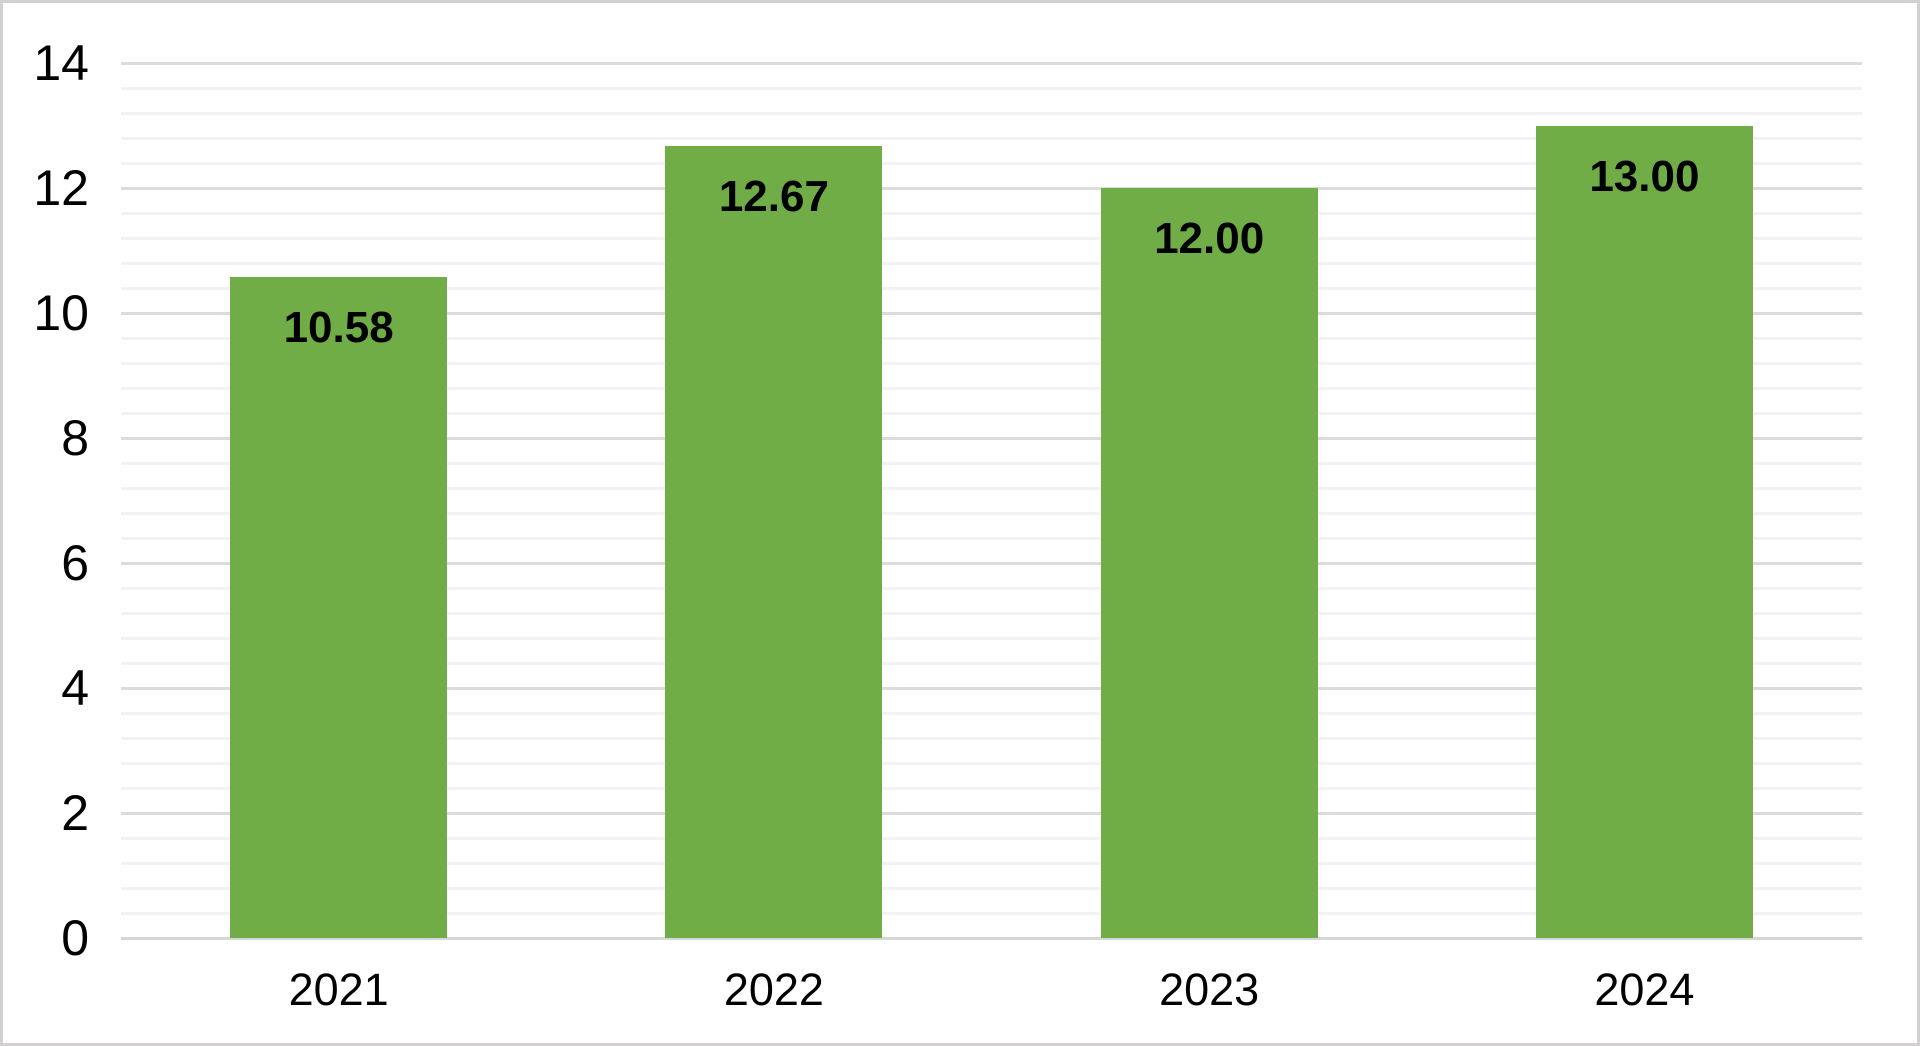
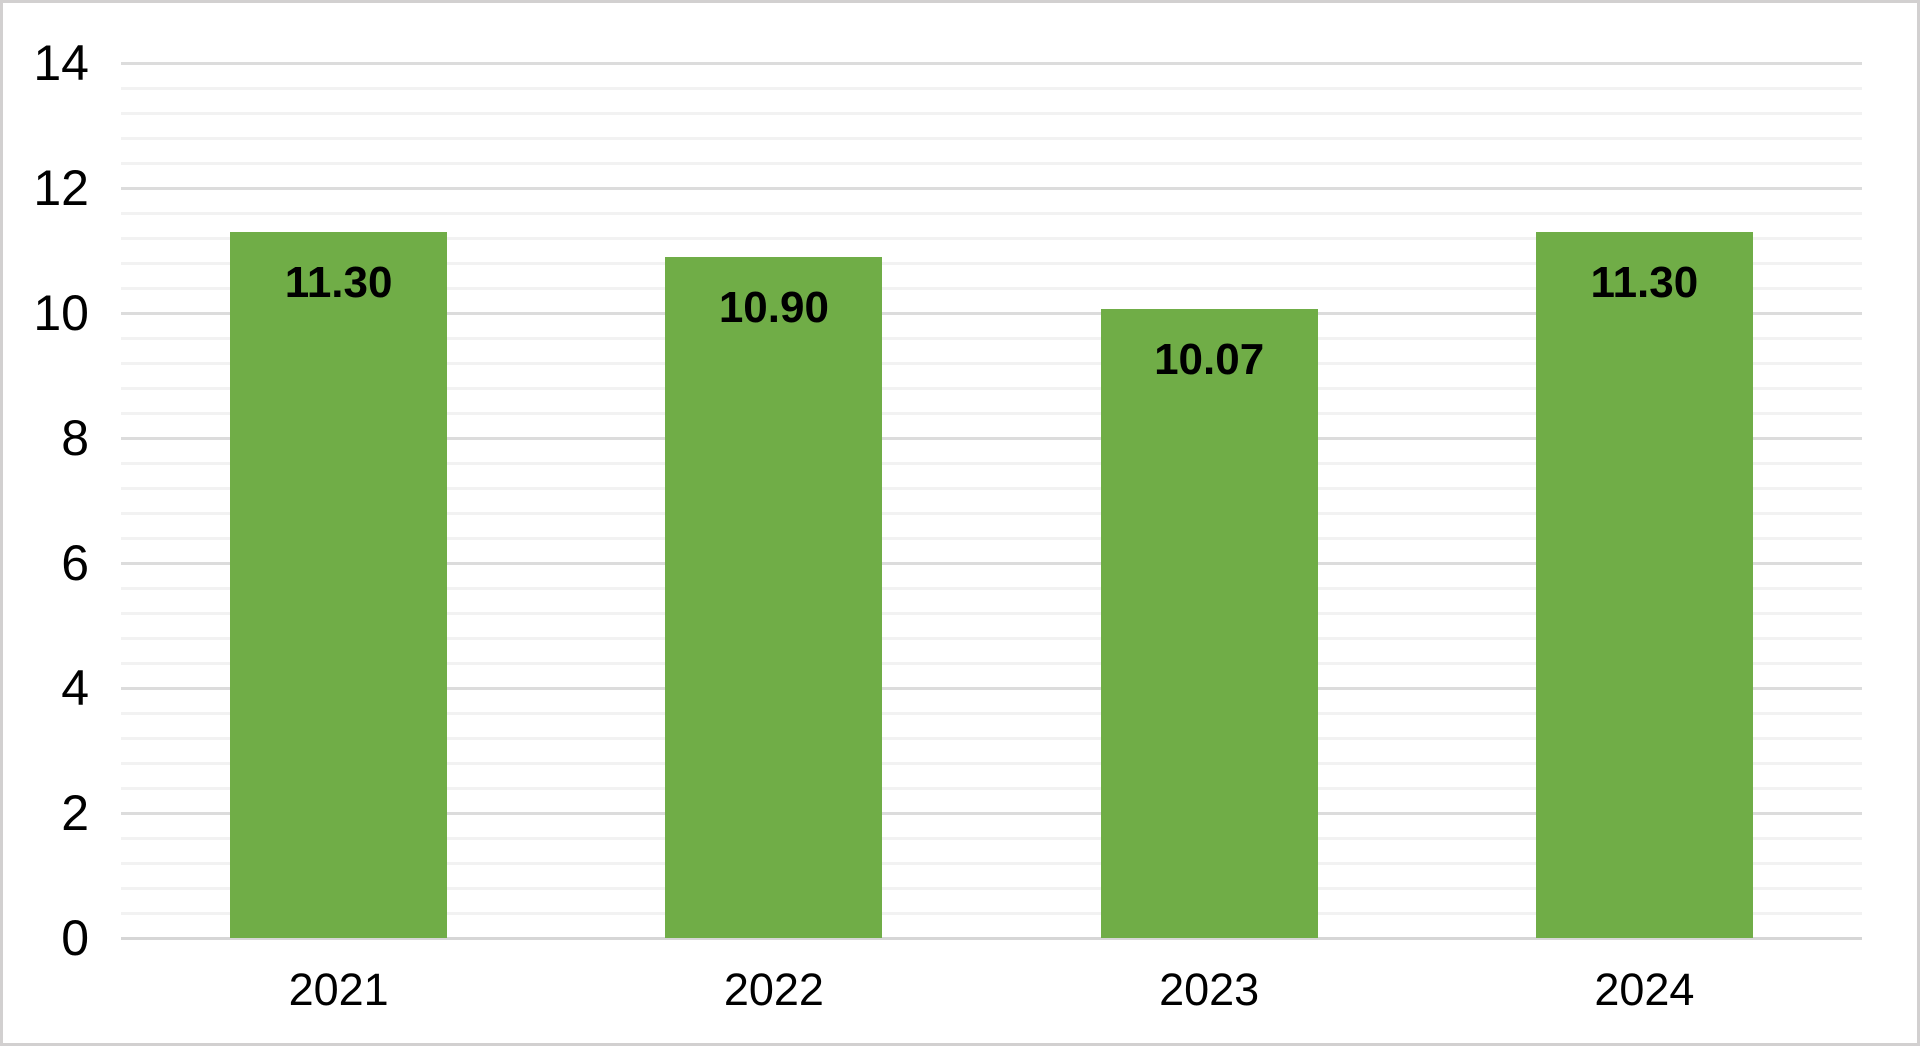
2021: 10.58 -> 11.30
2022: 12.67 -> 10.90
2023: 12.00 -> 10.07
2024: 13.00 -> 11.30
